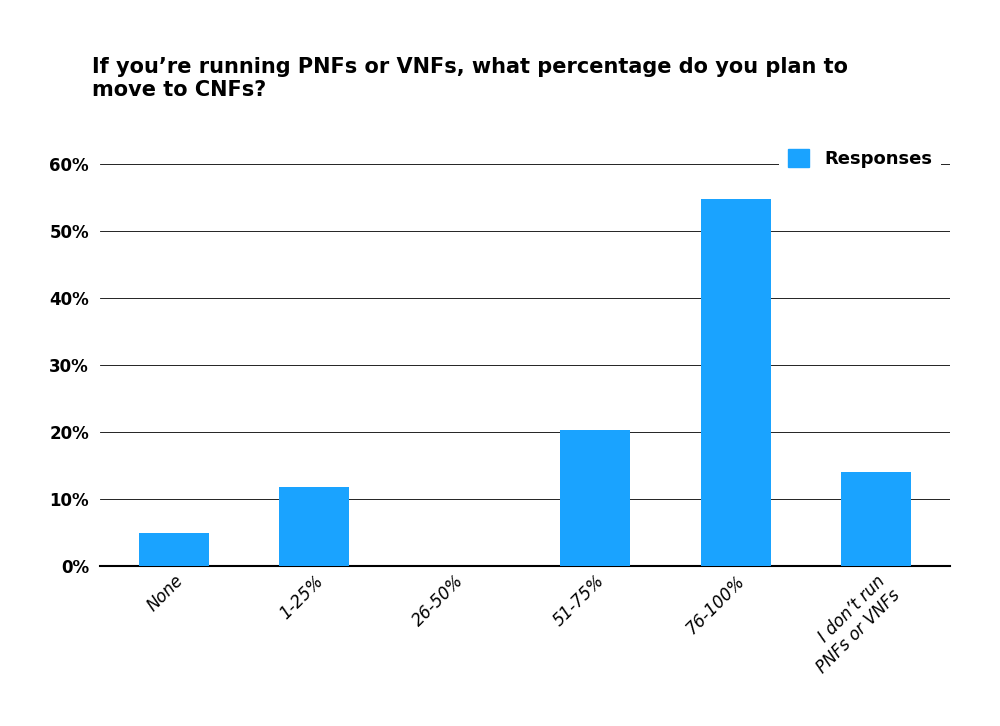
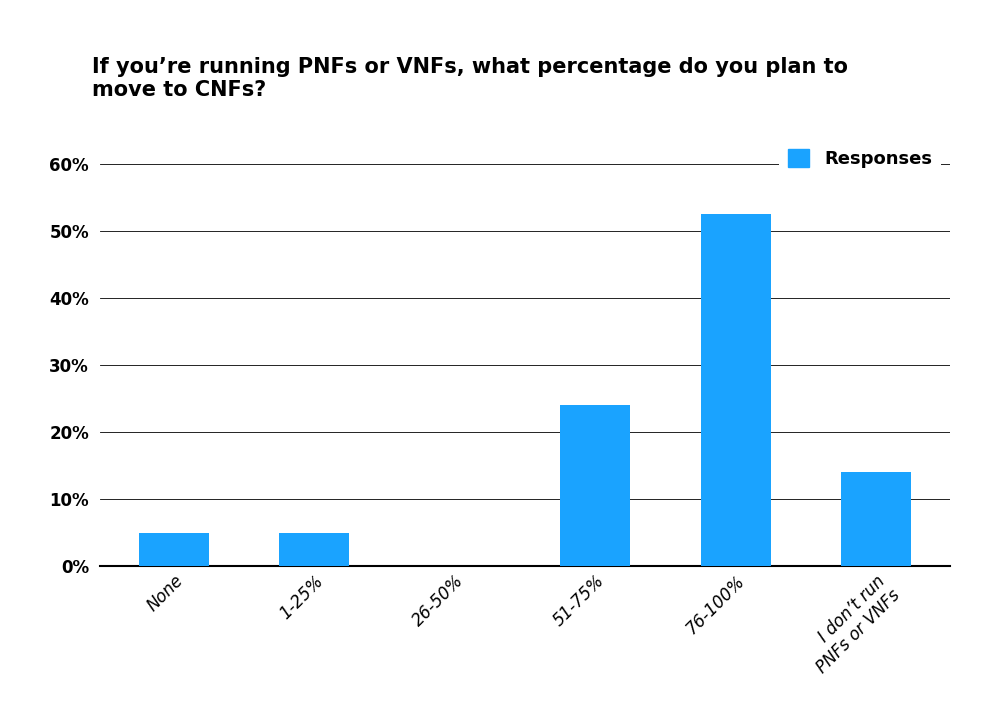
1-25%: 11.8% -> 5.0%
51-75%: 20.4% -> 24.0%
76-100%: 54.8% -> 52.5%
